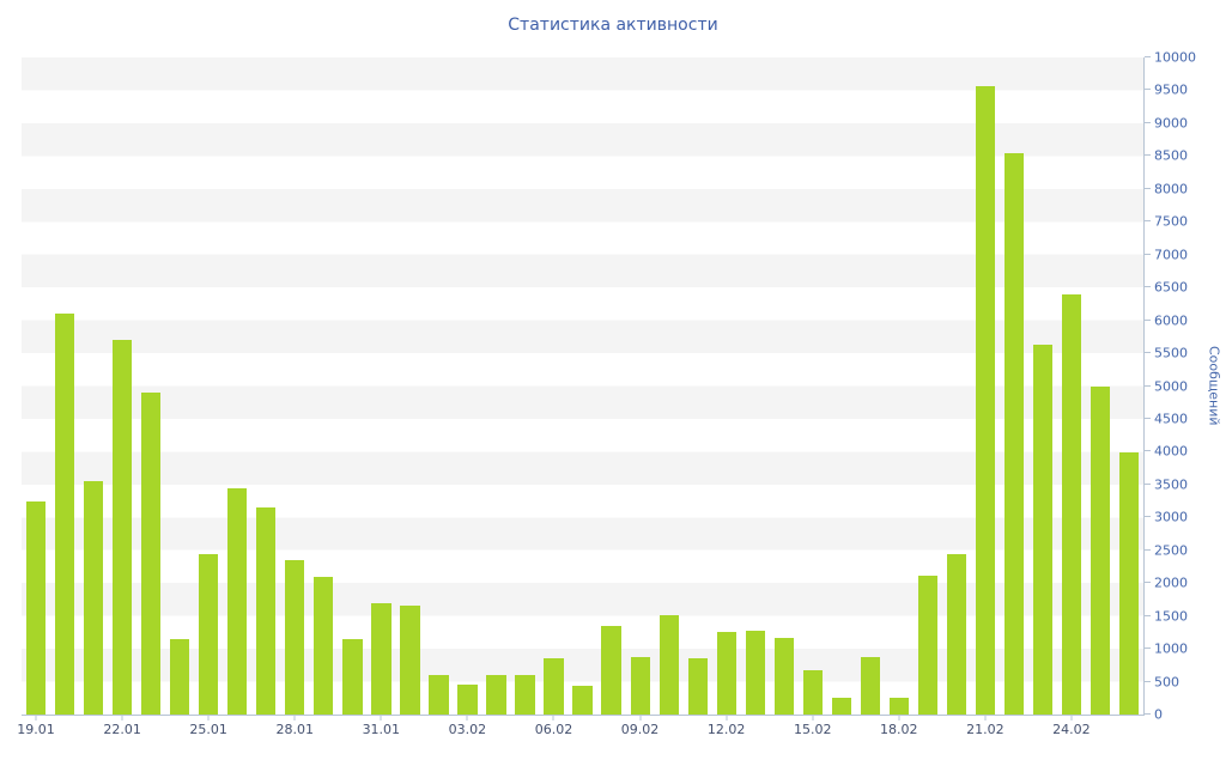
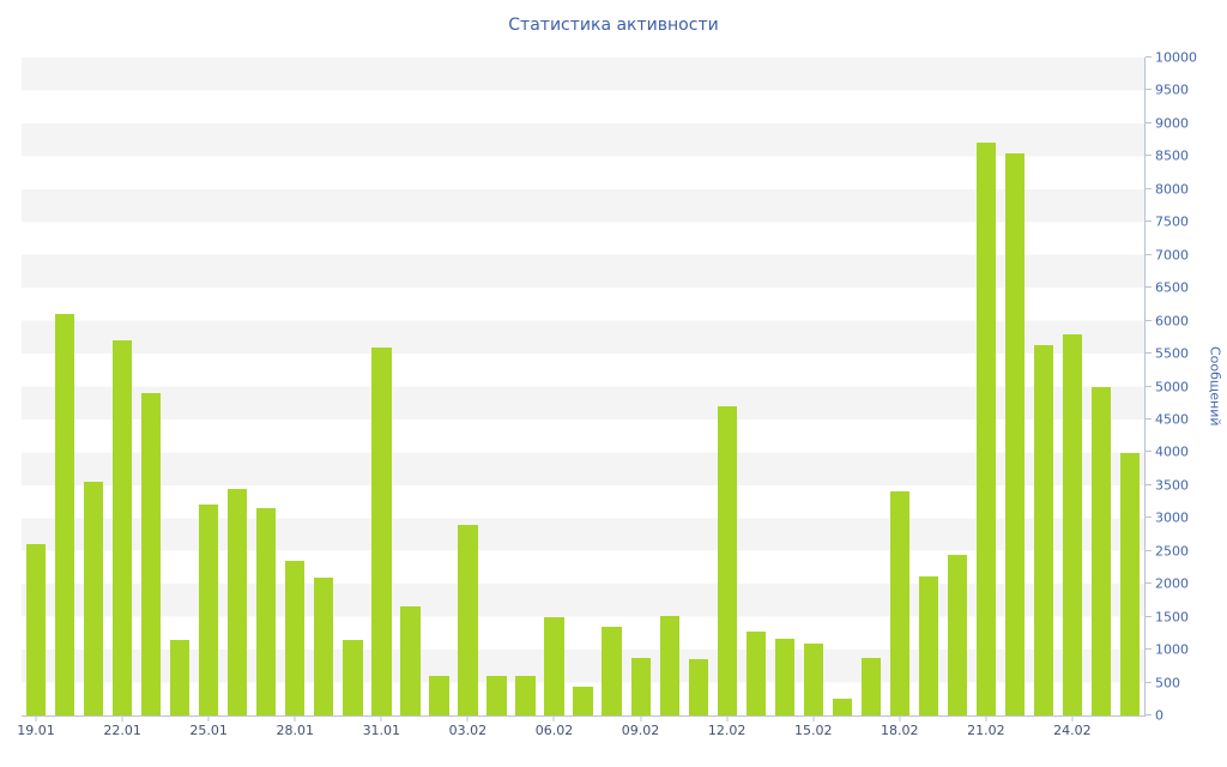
19.01: 3200 -> 2600
25.01: 2400 -> 3200
31.01: 1700 -> 5600
03.02: 400 -> 2900
06.02: 800 -> 1500
12.02: 1300 -> 4700
15.02: 700 -> 1100
18.02: 300 -> 3400
21.02: 9600 -> 8700
24.02: 6400 -> 5800
